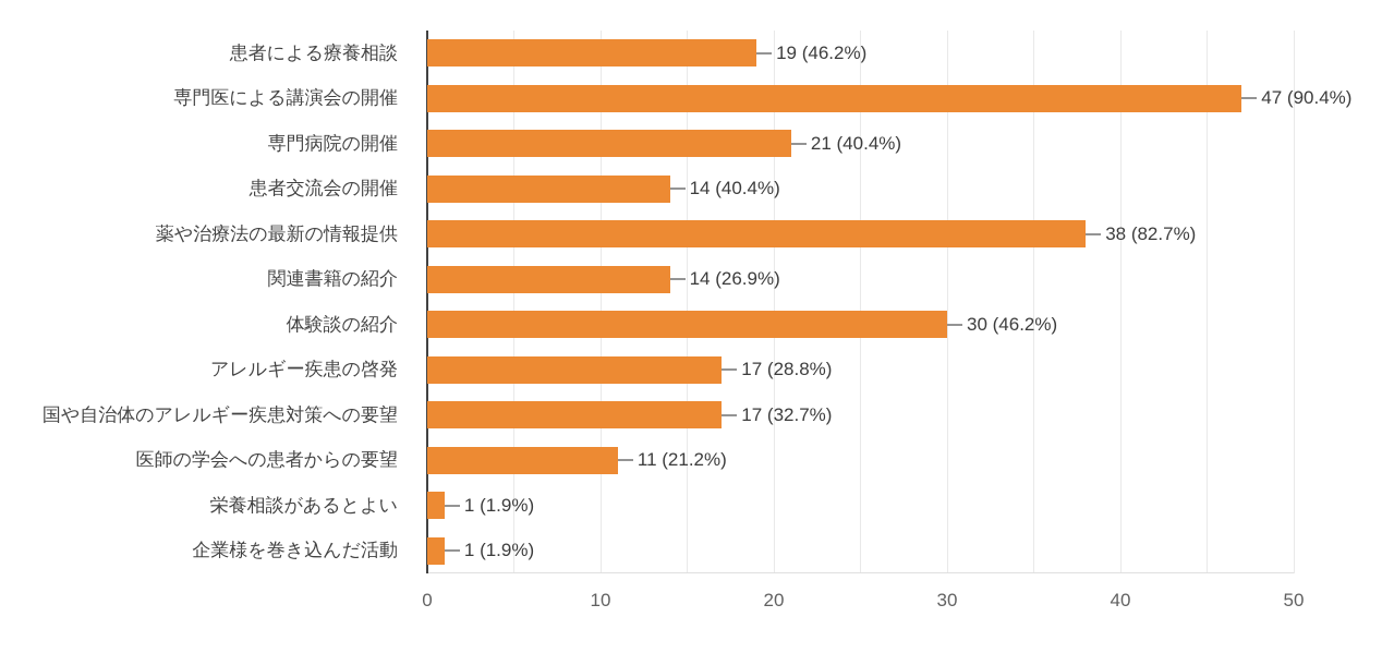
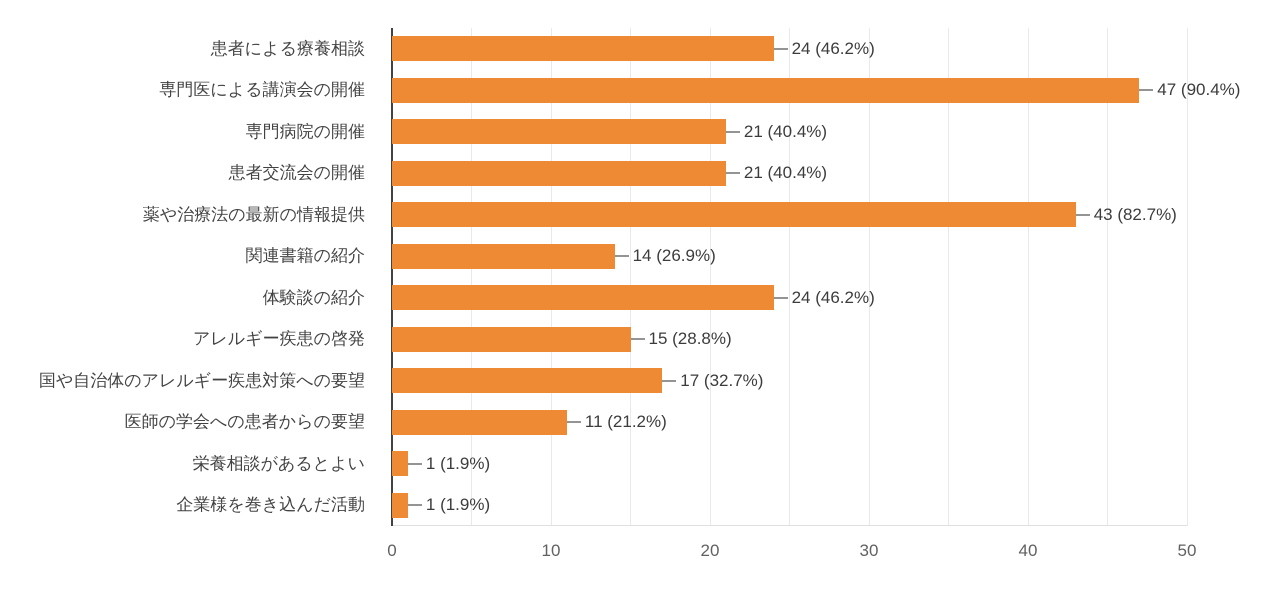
患者による療養相談: 19 -> 24
患者交流会の開催: 14 -> 21
薬や治療法の最新の情報提供: 38 -> 43
体験談の紹介: 30 -> 24
アレルギー疾患の啓発: 17 -> 15
